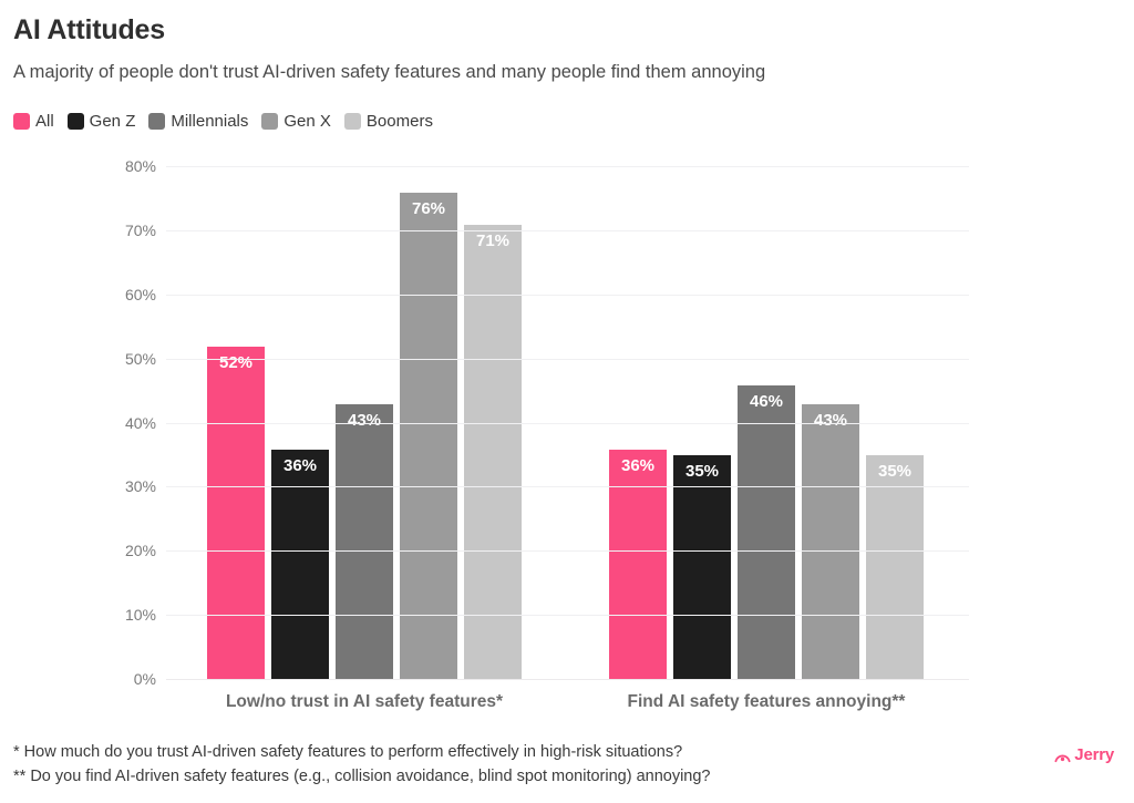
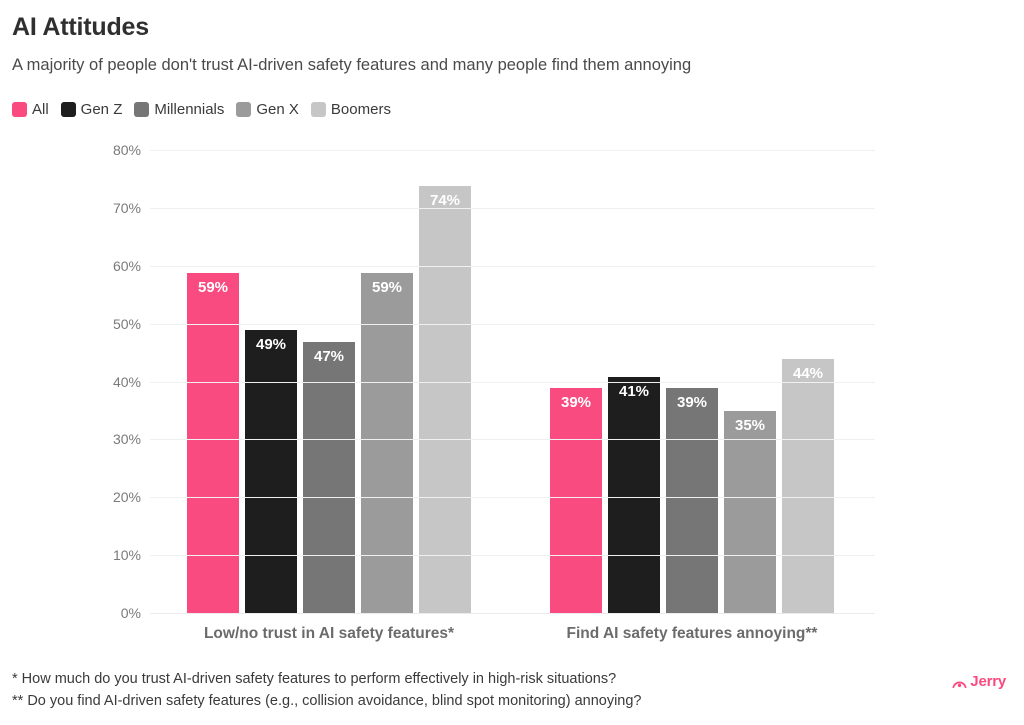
All/Low/no trust in AI safety features*: 52% -> 59%
Gen Z/Low/no trust in AI safety features*: 36% -> 49%
Millennials/Low/no trust in AI safety features*: 43% -> 47%
Gen X/Low/no trust in AI safety features*: 76% -> 59%
Boomers/Low/no trust in AI safety features*: 71% -> 74%
All/Find AI safety features annoying**: 36% -> 39%
Gen Z/Find AI safety features annoying**: 35% -> 41%
Millennials/Find AI safety features annoying**: 46% -> 39%
Gen X/Find AI safety features annoying**: 43% -> 35%
Boomers/Find AI safety features annoying**: 35% -> 44%
